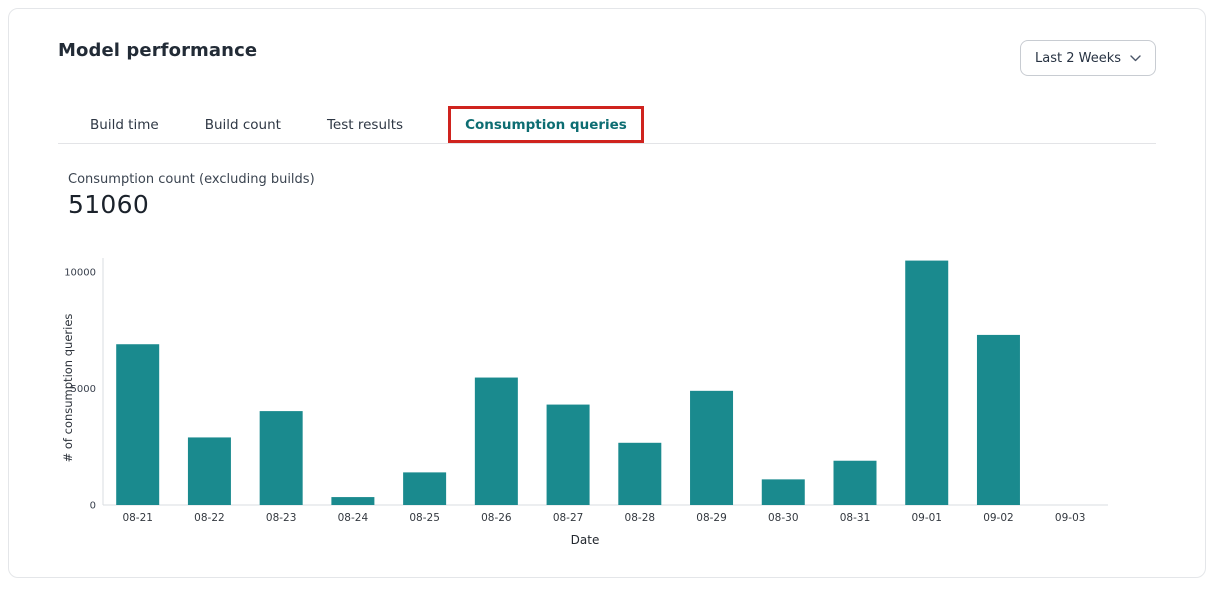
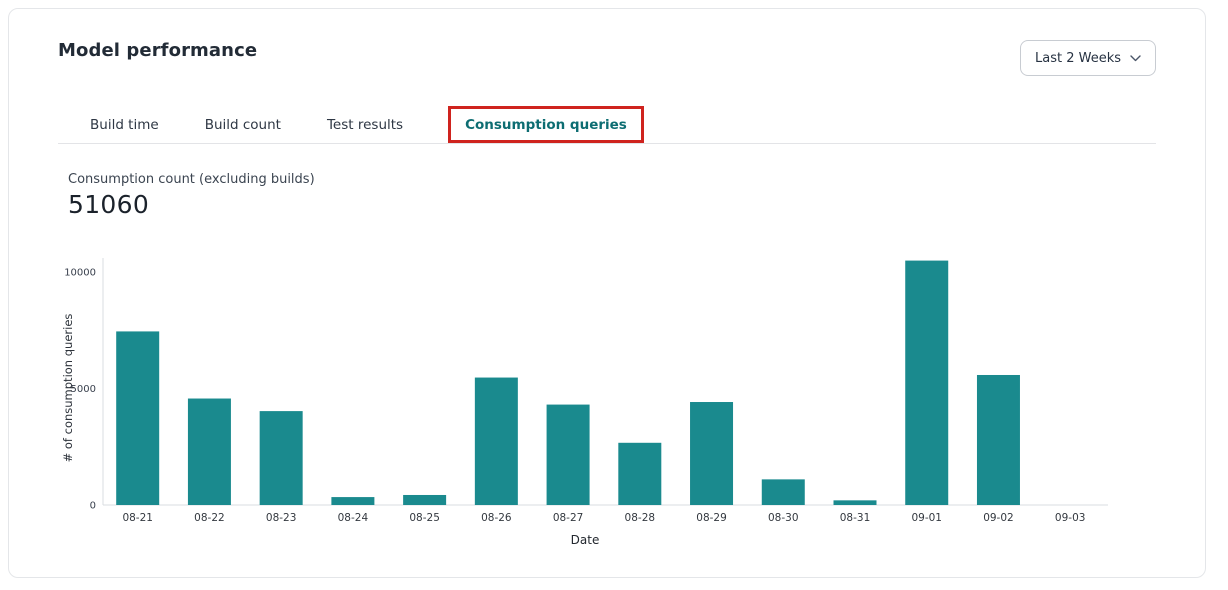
08-21: 6900 -> 7400
08-22: 2900 -> 4600
08-25: 1400 -> 400
08-29: 4900 -> 4400
08-31: 1900 -> 200
09-02: 7300 -> 5600
